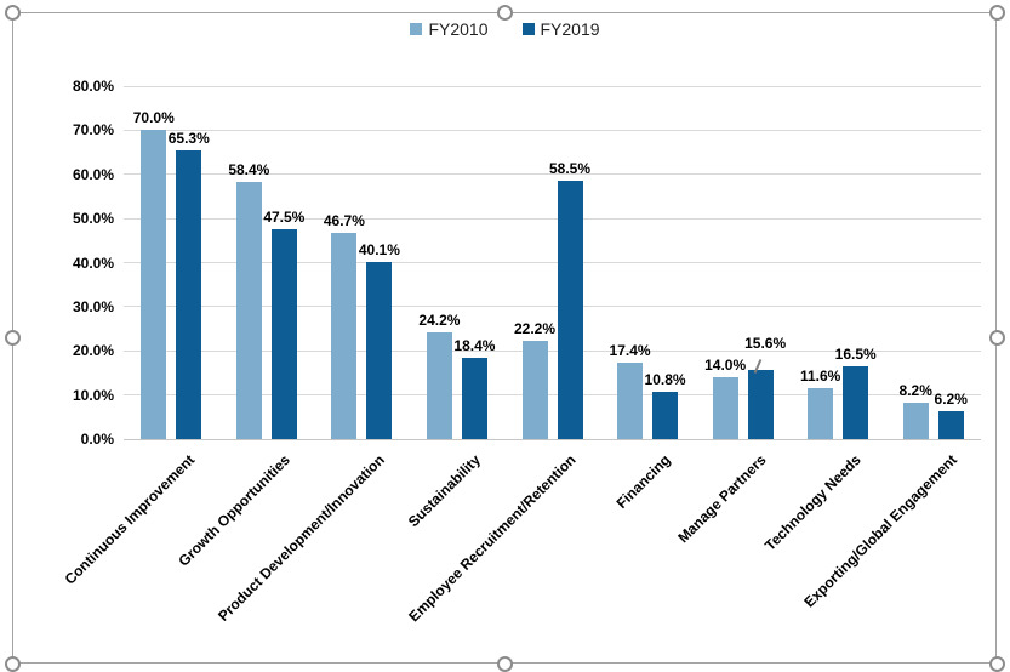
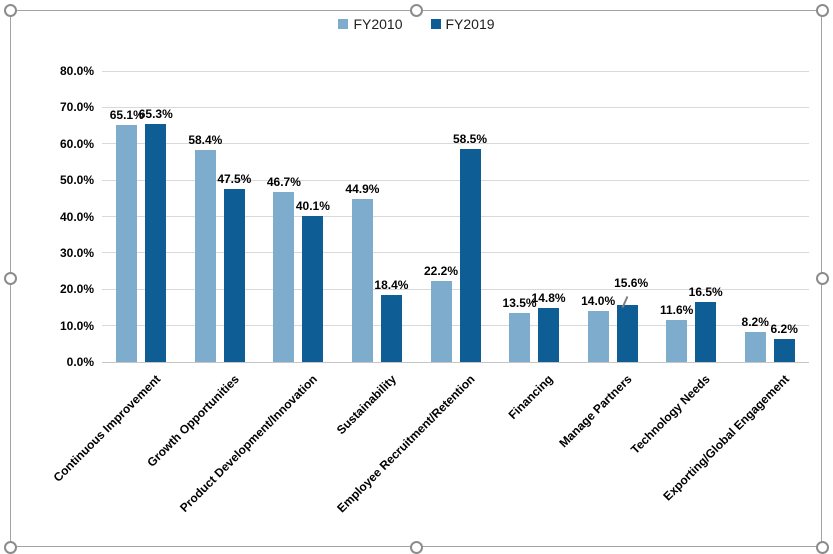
FY2010/Continuous Improvement: 70.0% -> 65.1%
FY2010/Sustainability: 24.2% -> 44.9%
FY2010/Financing: 17.4% -> 13.5%
FY2019/Financing: 10.8% -> 14.8%
